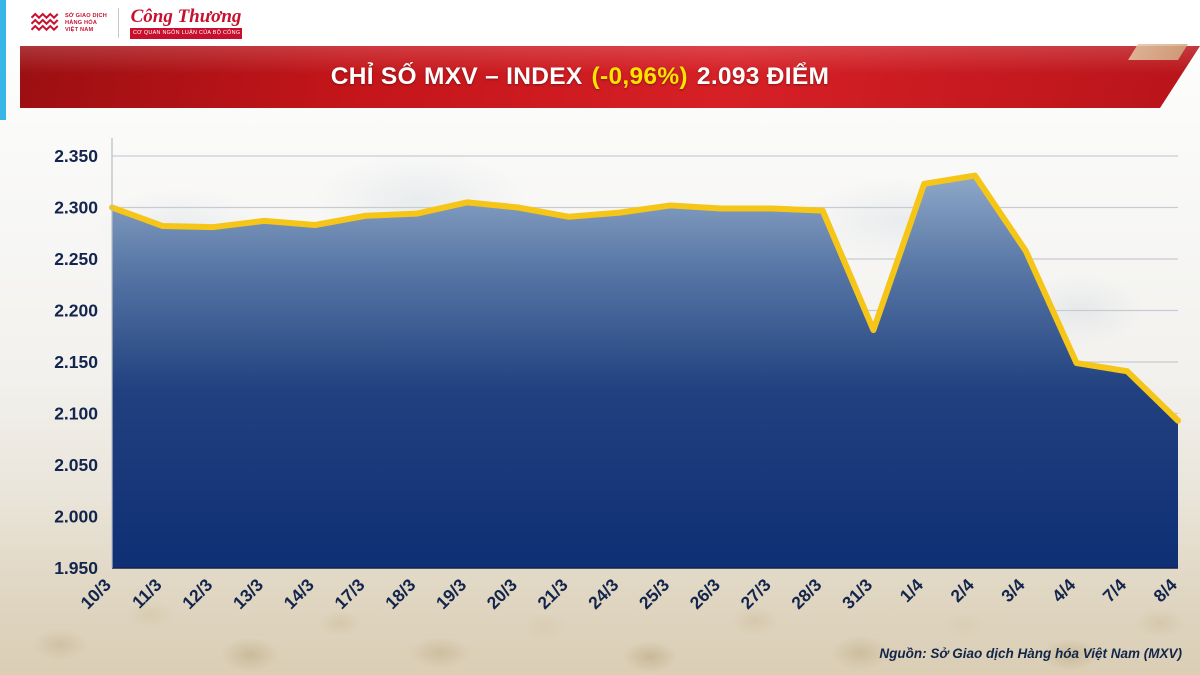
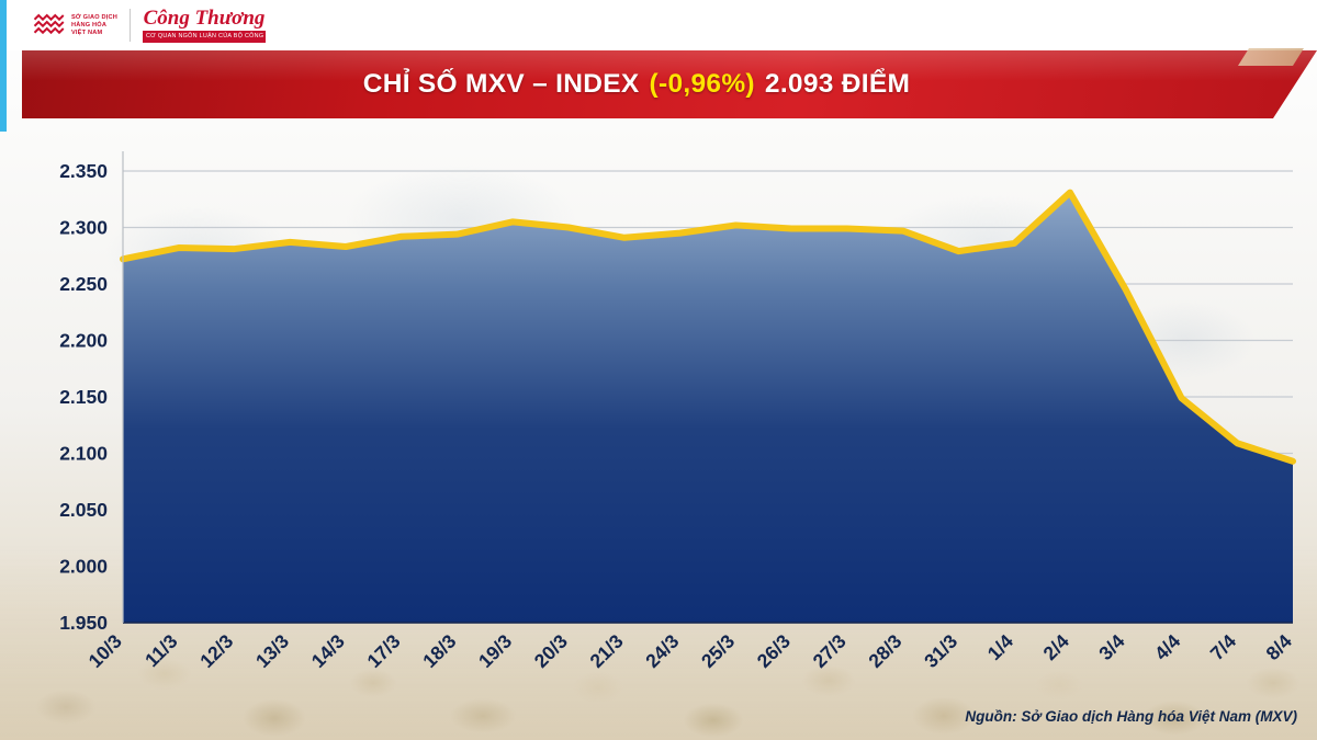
10/3: 2300 -> 2272
31/3: 2181 -> 2279
1/4: 2323 -> 2286
3/4: 2258 -> 2245
7/4: 2141 -> 2109
